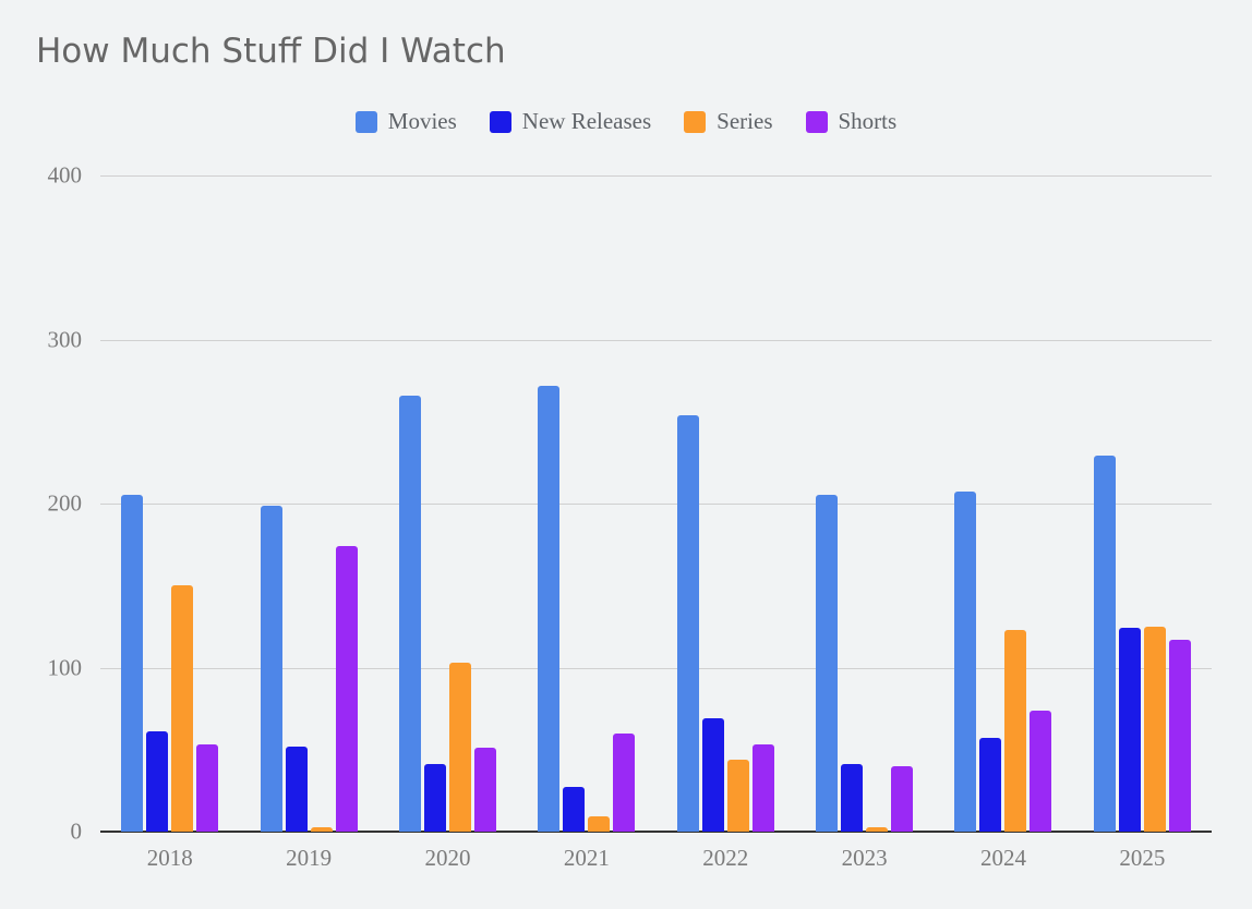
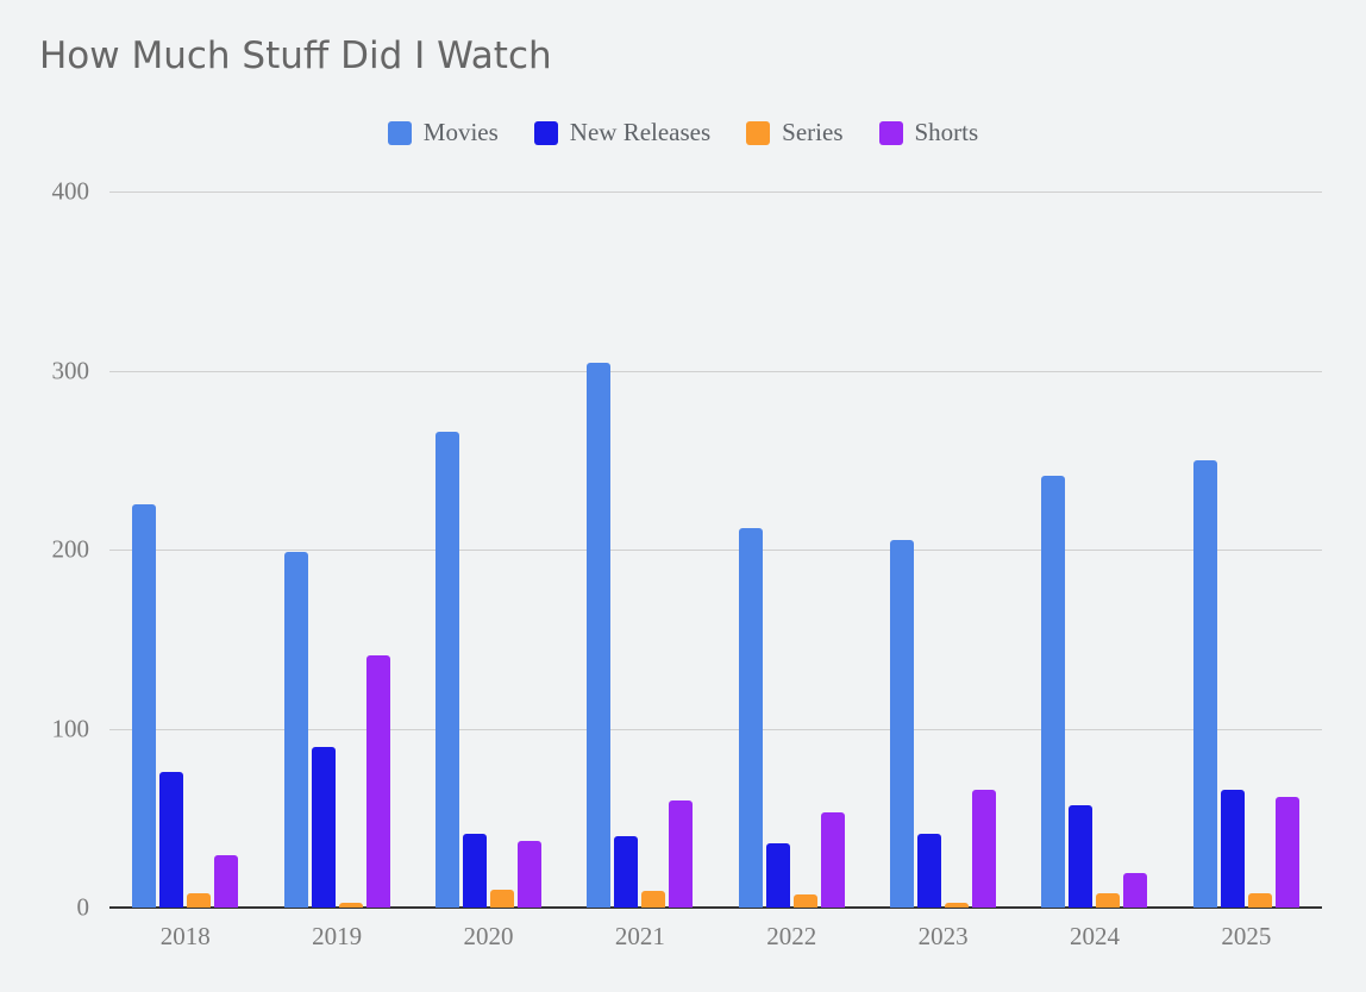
Movies/2018: 205 -> 225
New Releases/2018: 61 -> 76
Series/2018: 150 -> 8
Shorts/2018: 53 -> 29
New Releases/2019: 52 -> 90
Shorts/2019: 174 -> 141
Series/2020: 103 -> 10
Shorts/2020: 51 -> 37
Movies/2021: 272 -> 304
New Releases/2021: 27 -> 40
Movies/2022: 254 -> 212
New Releases/2022: 69 -> 36
Series/2022: 44 -> 7
Shorts/2023: 40 -> 66
Movies/2024: 207 -> 241
Series/2024: 123 -> 8
Shorts/2024: 74 -> 19
Movies/2025: 229 -> 250
New Releases/2025: 124 -> 66
Series/2025: 125 -> 8
Shorts/2025: 117 -> 62
